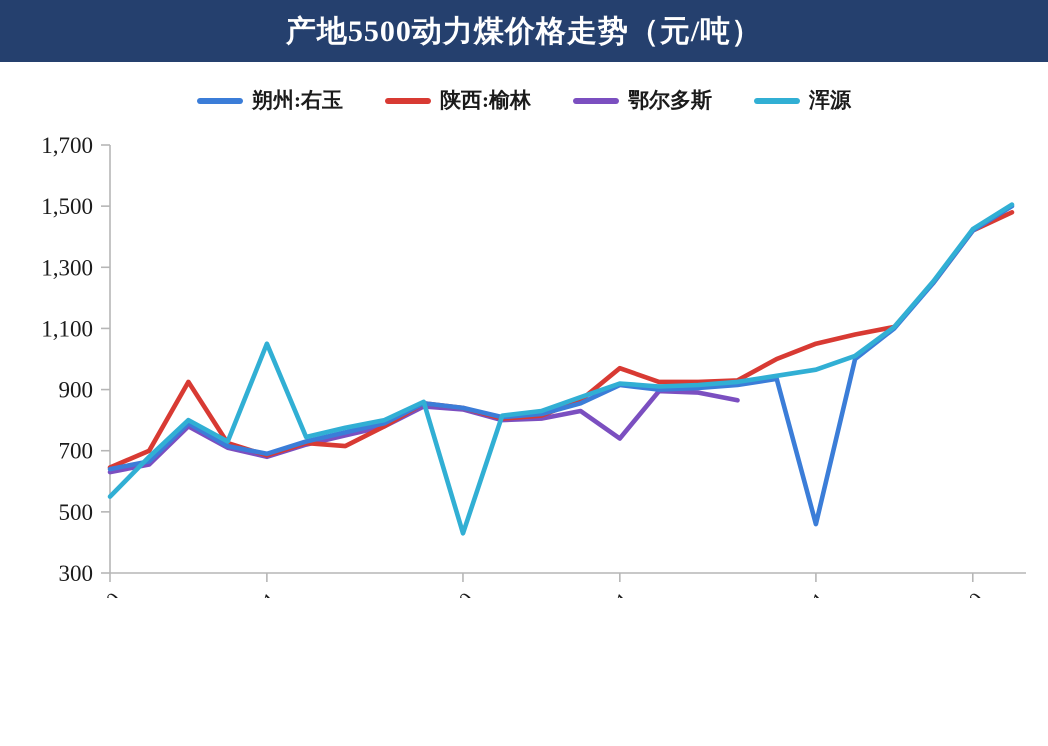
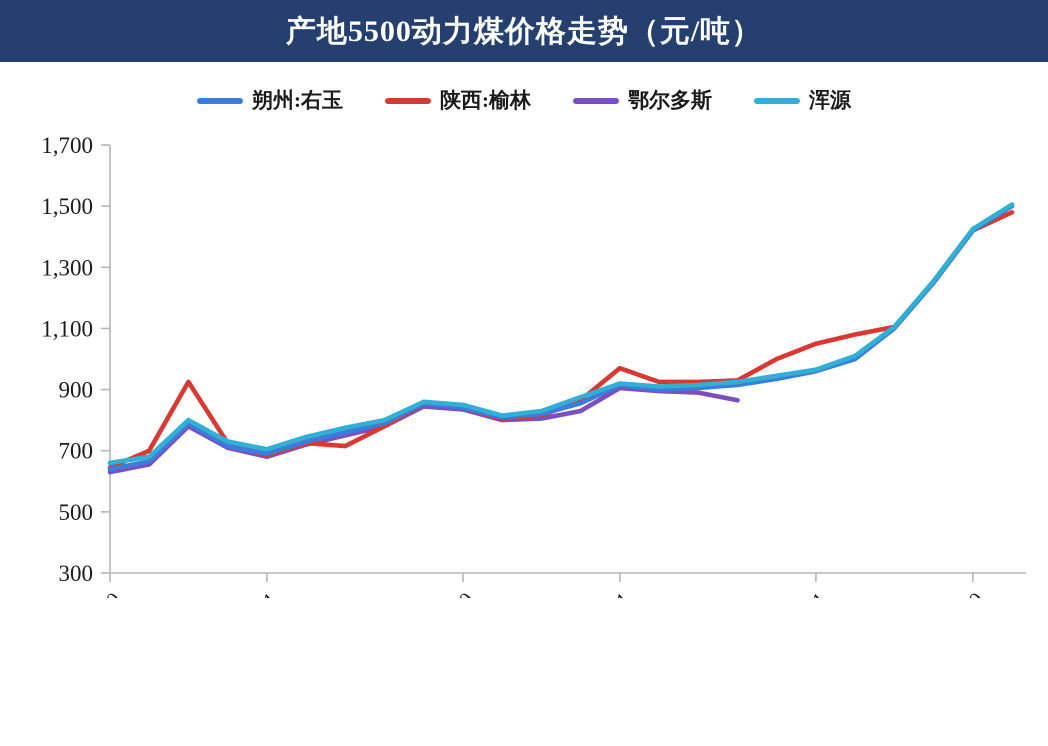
浑源/2021-04-30: 550 -> 660
浑源/2021-05-31: 1050 -> 700
浑源/2021-06-30: 430 -> 850
鄂尔多斯/2021-07-31: 740 -> 900
朔州:右玉/2021-08-31: 460 -> 960
